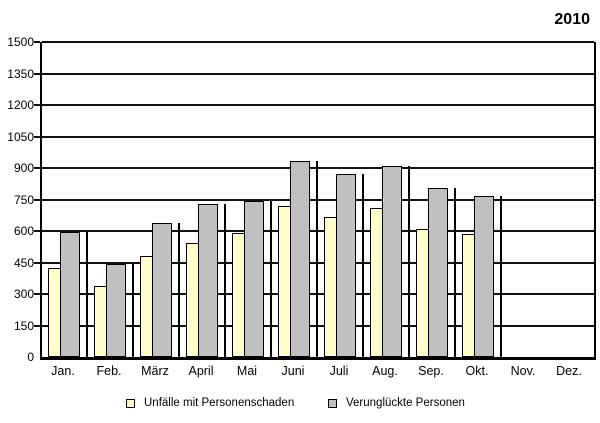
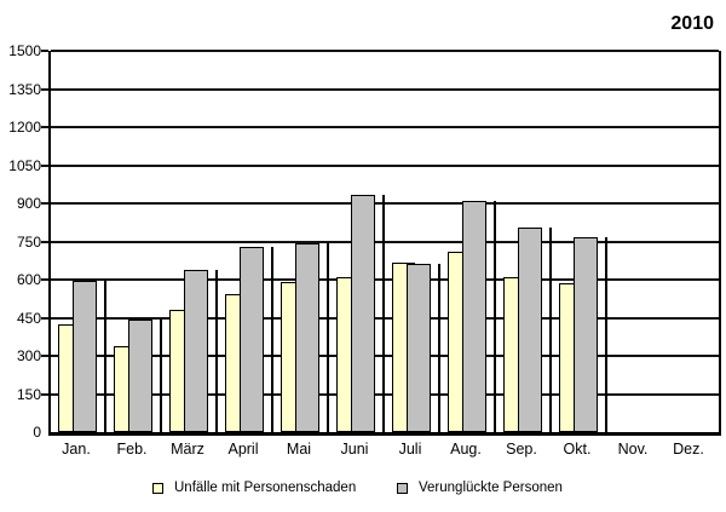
Unfälle mit Personenschaden/Juni: 720 -> 610
Verunglückte Personen/Juli: 870 -> 660
